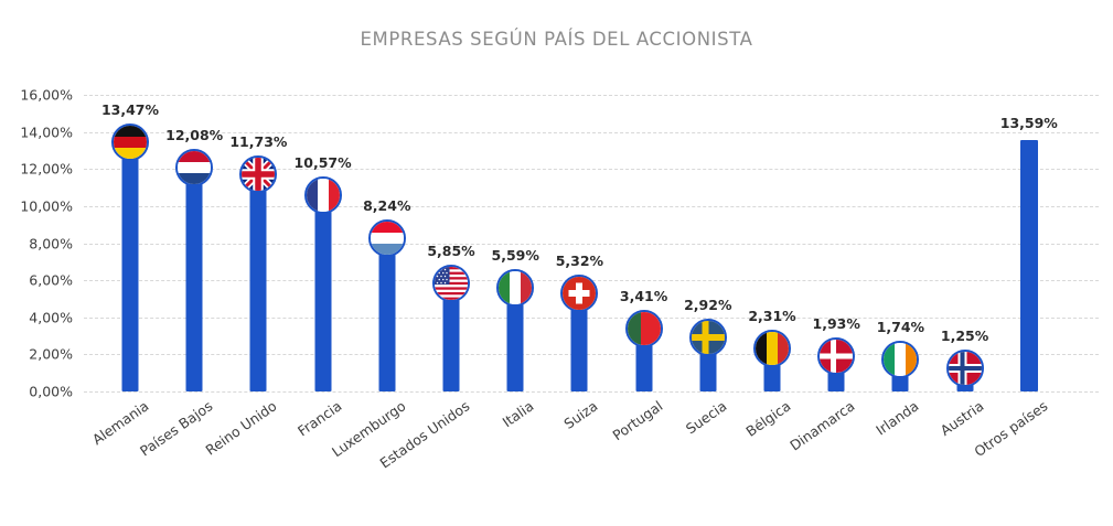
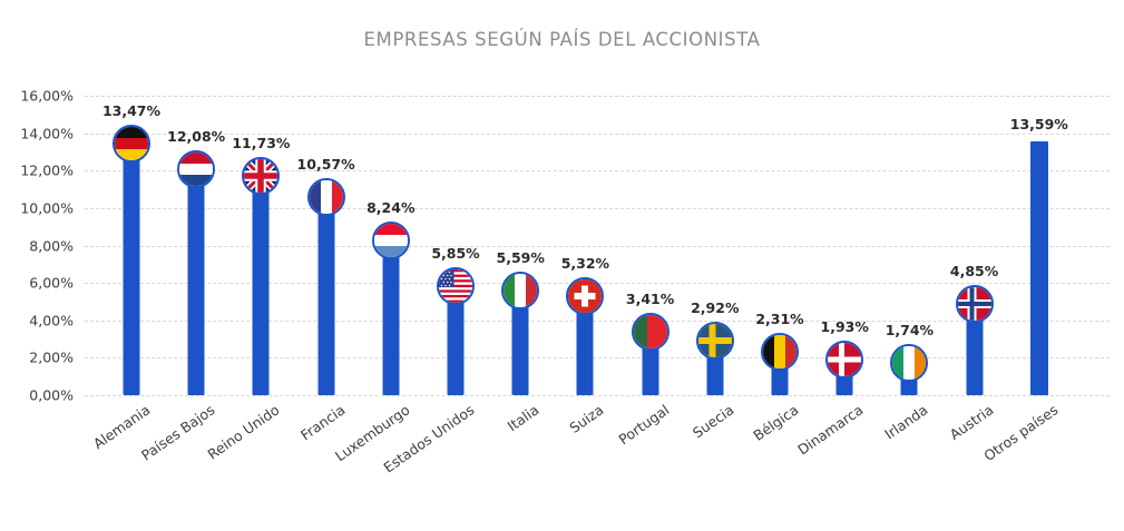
Austria: 1,25% -> 4,85%
